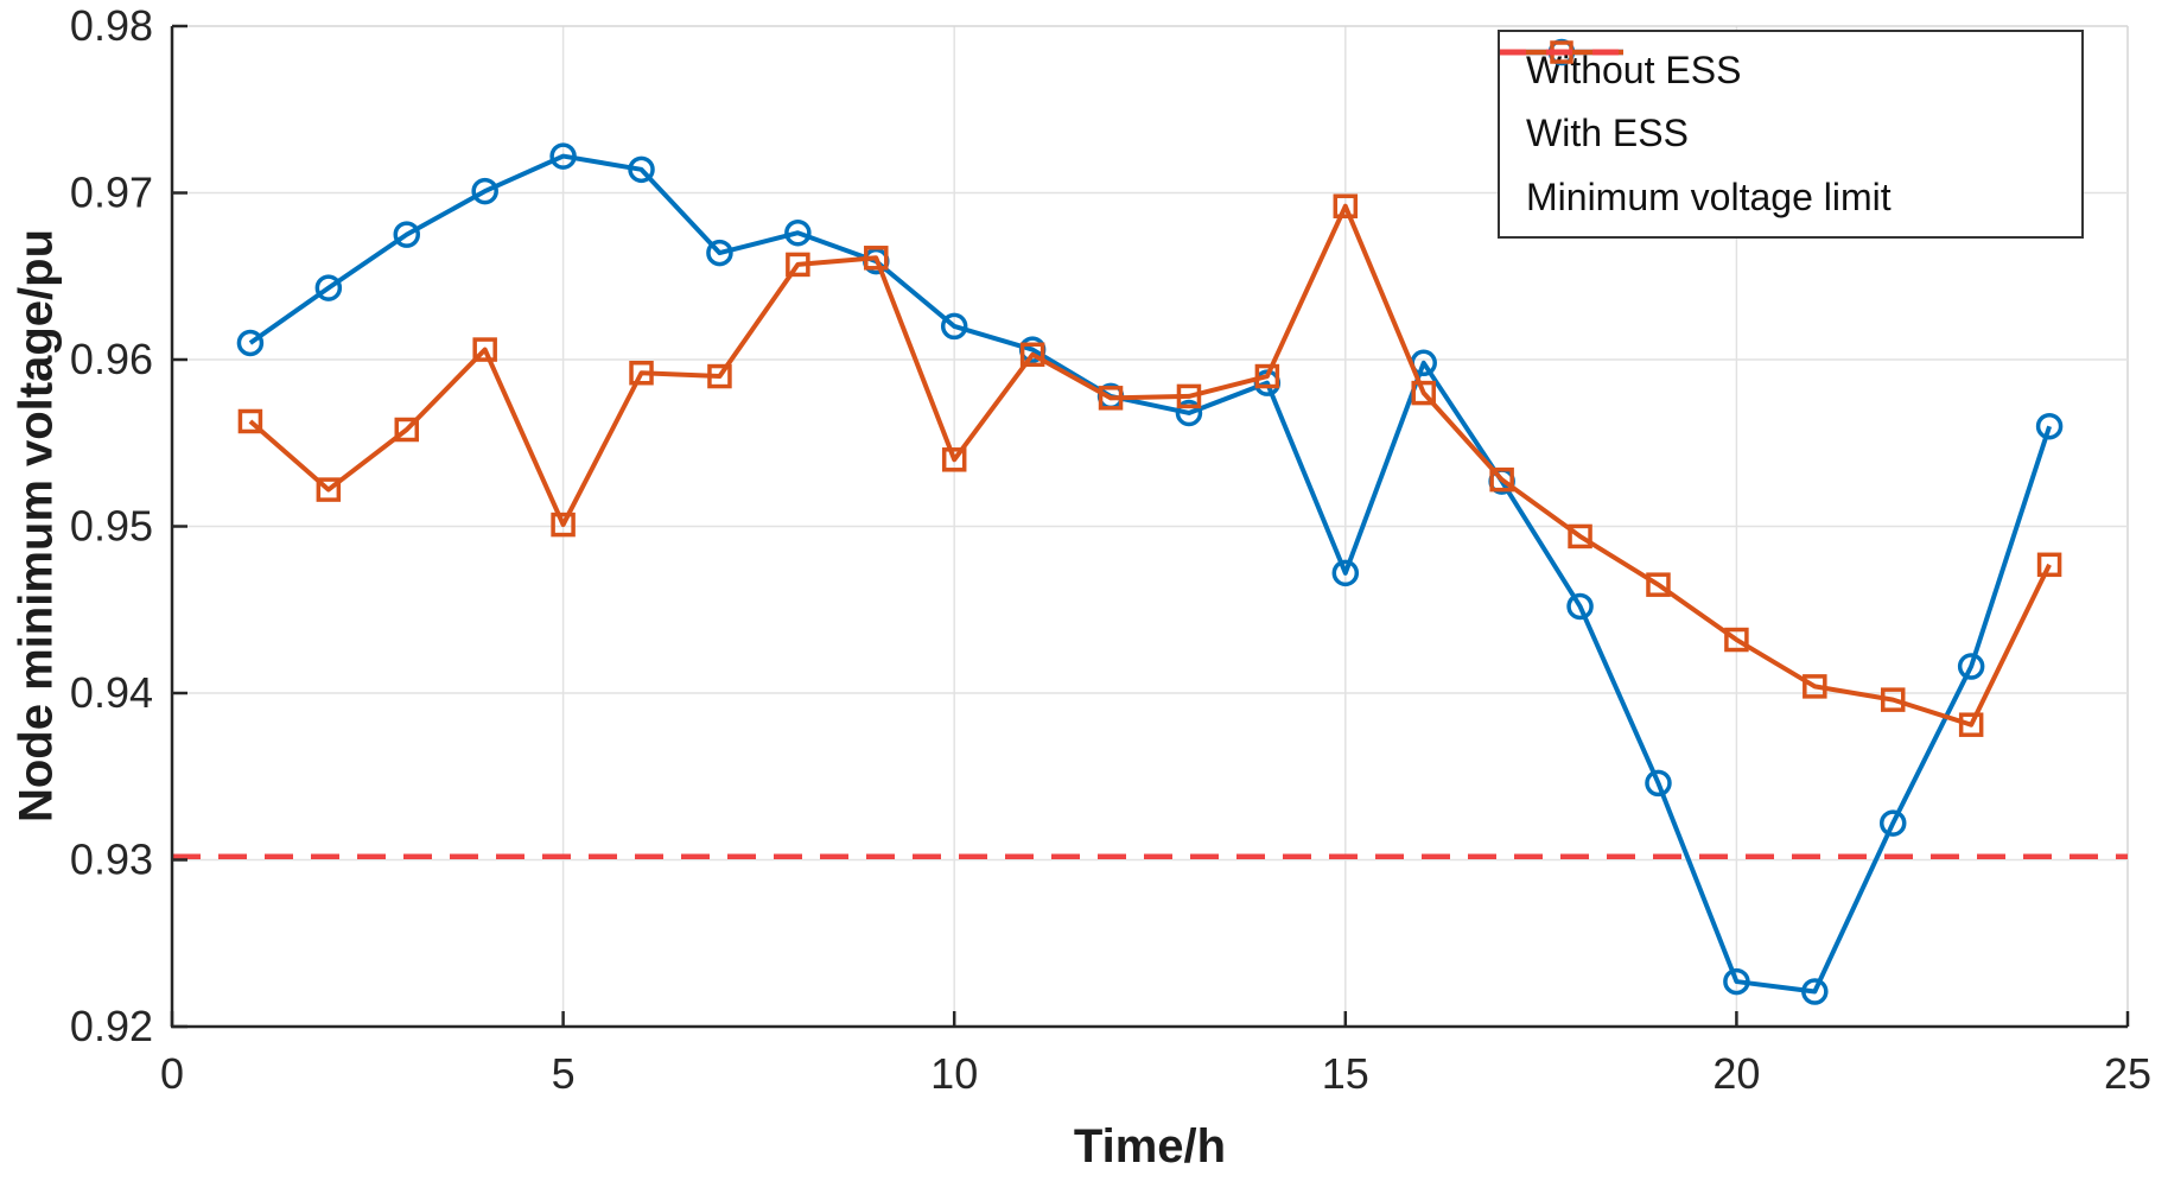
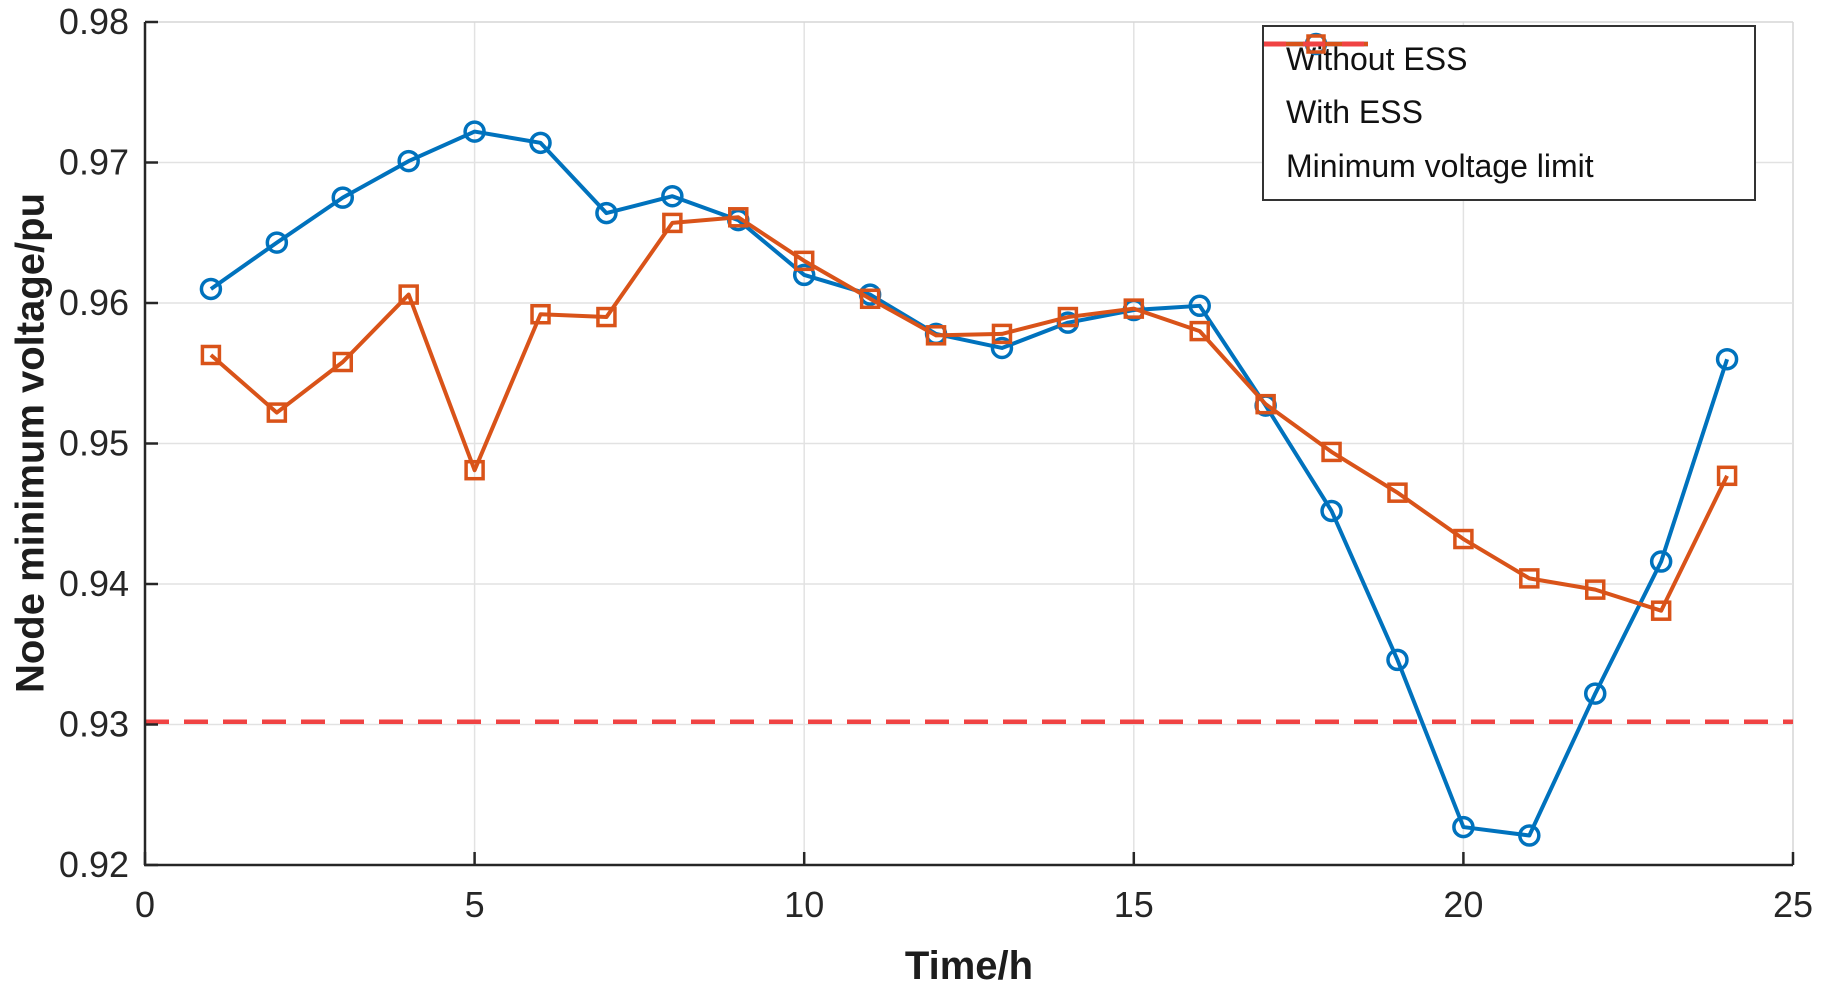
With ESS/5: 0.9501 -> 0.9481
With ESS/10: 0.9540 -> 0.9630
Without ESS/15: 0.9472 -> 0.9595
With ESS/15: 0.9692 -> 0.9596
